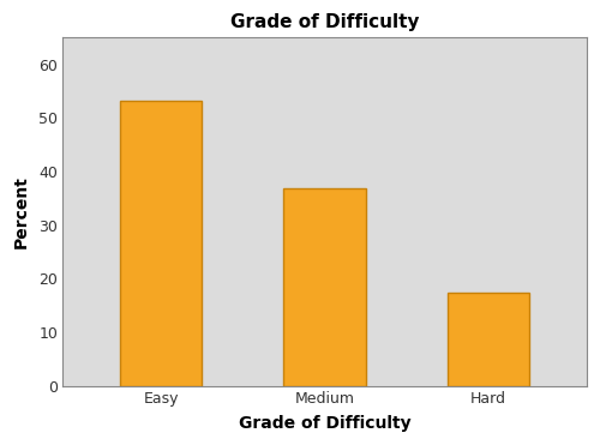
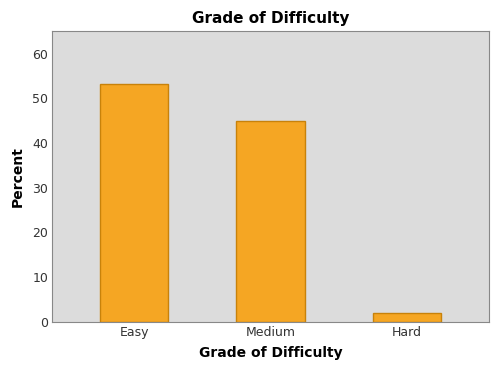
Medium: 37.0 -> 45.0
Hard: 17.5 -> 2.0
